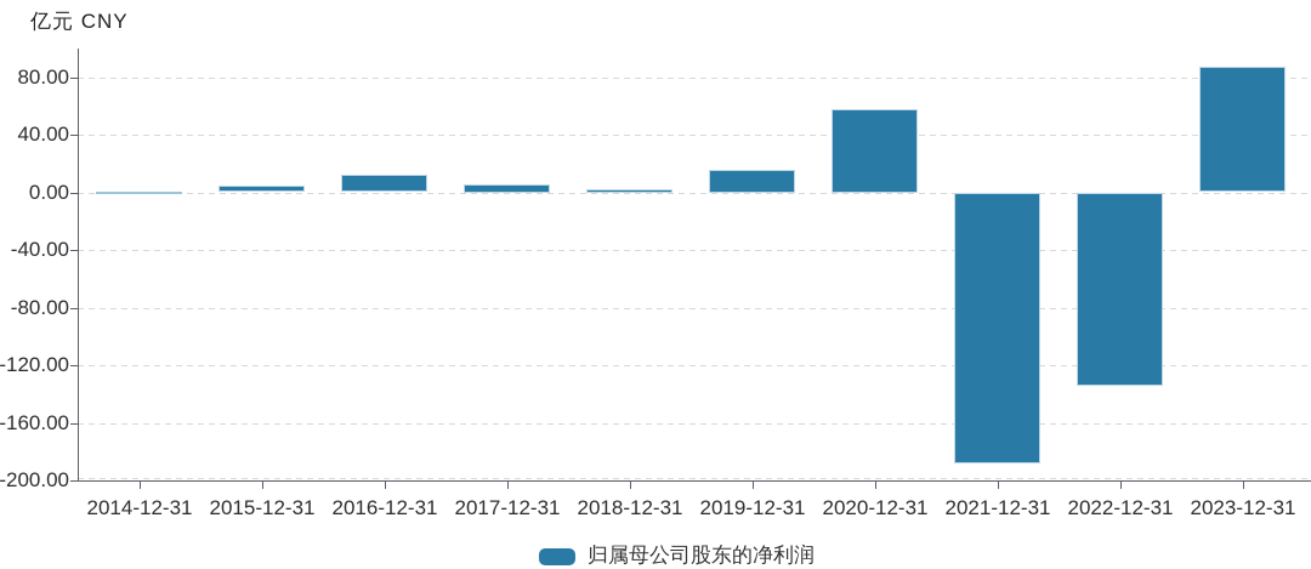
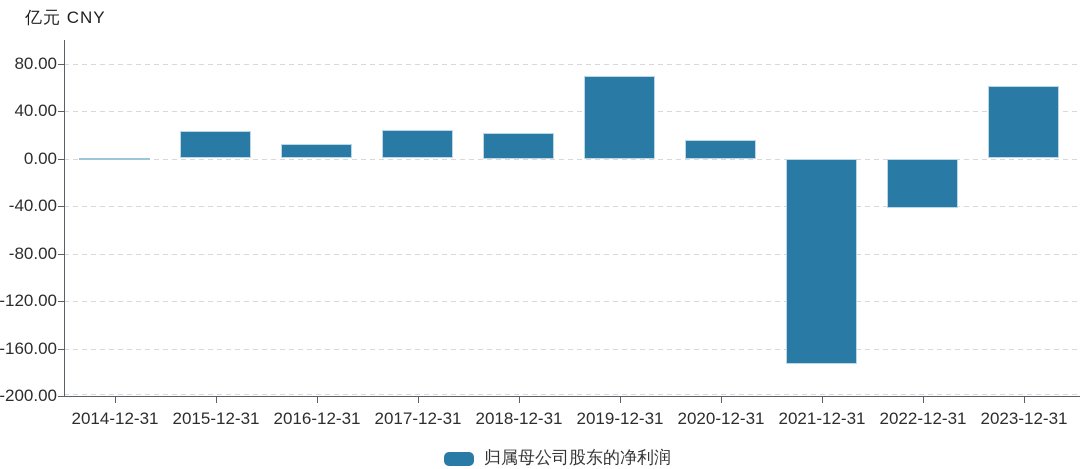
2015-12-31: 4 -> 23
2017-12-31: 6 -> 24
2018-12-31: 2 -> 22
2019-12-31: 16 -> 70
2020-12-31: 58 -> 16
2021-12-31: -188 -> -173
2022-12-31: -134 -> -41
2023-12-31: 87 -> 61
